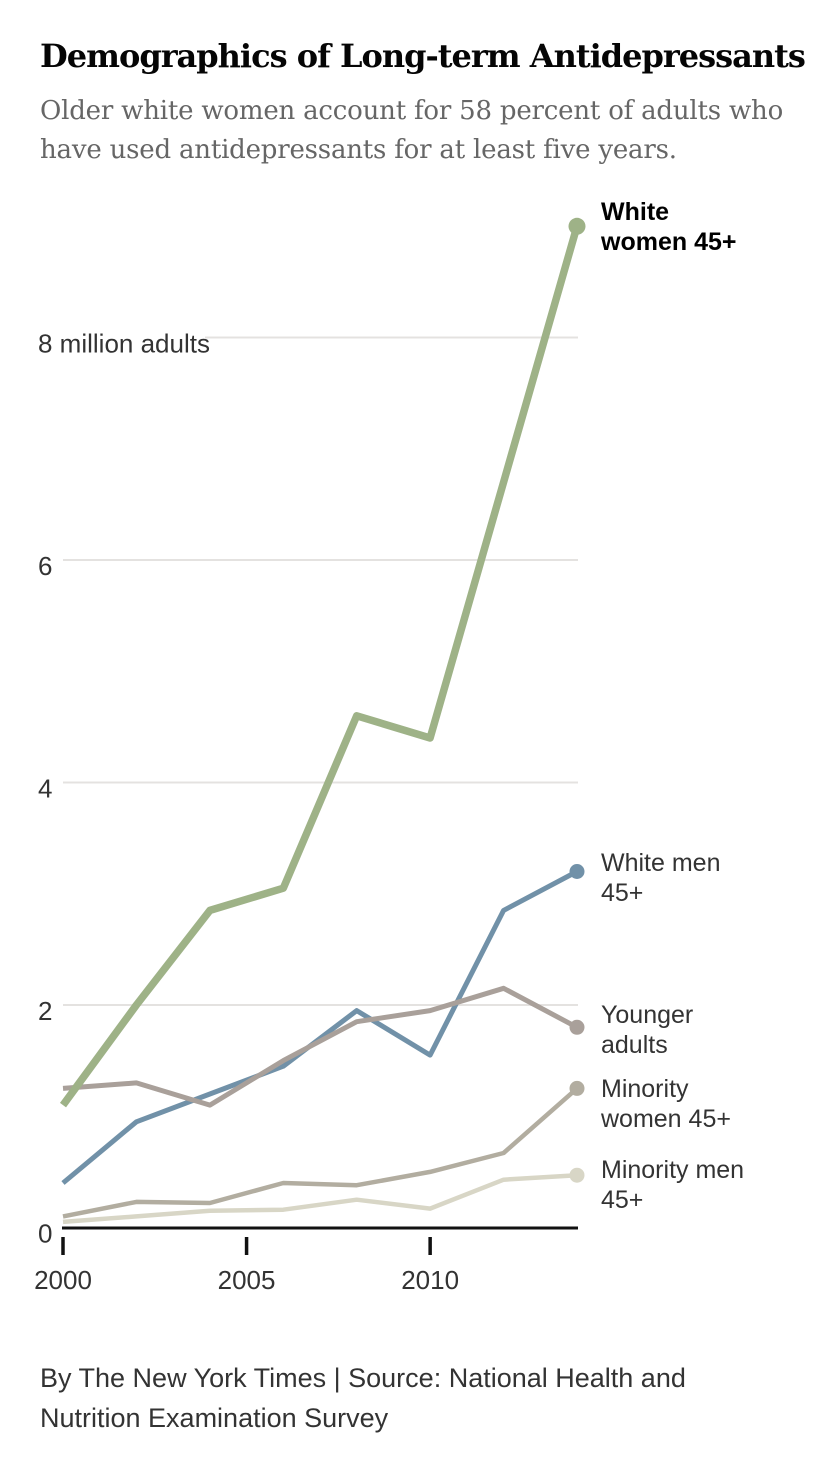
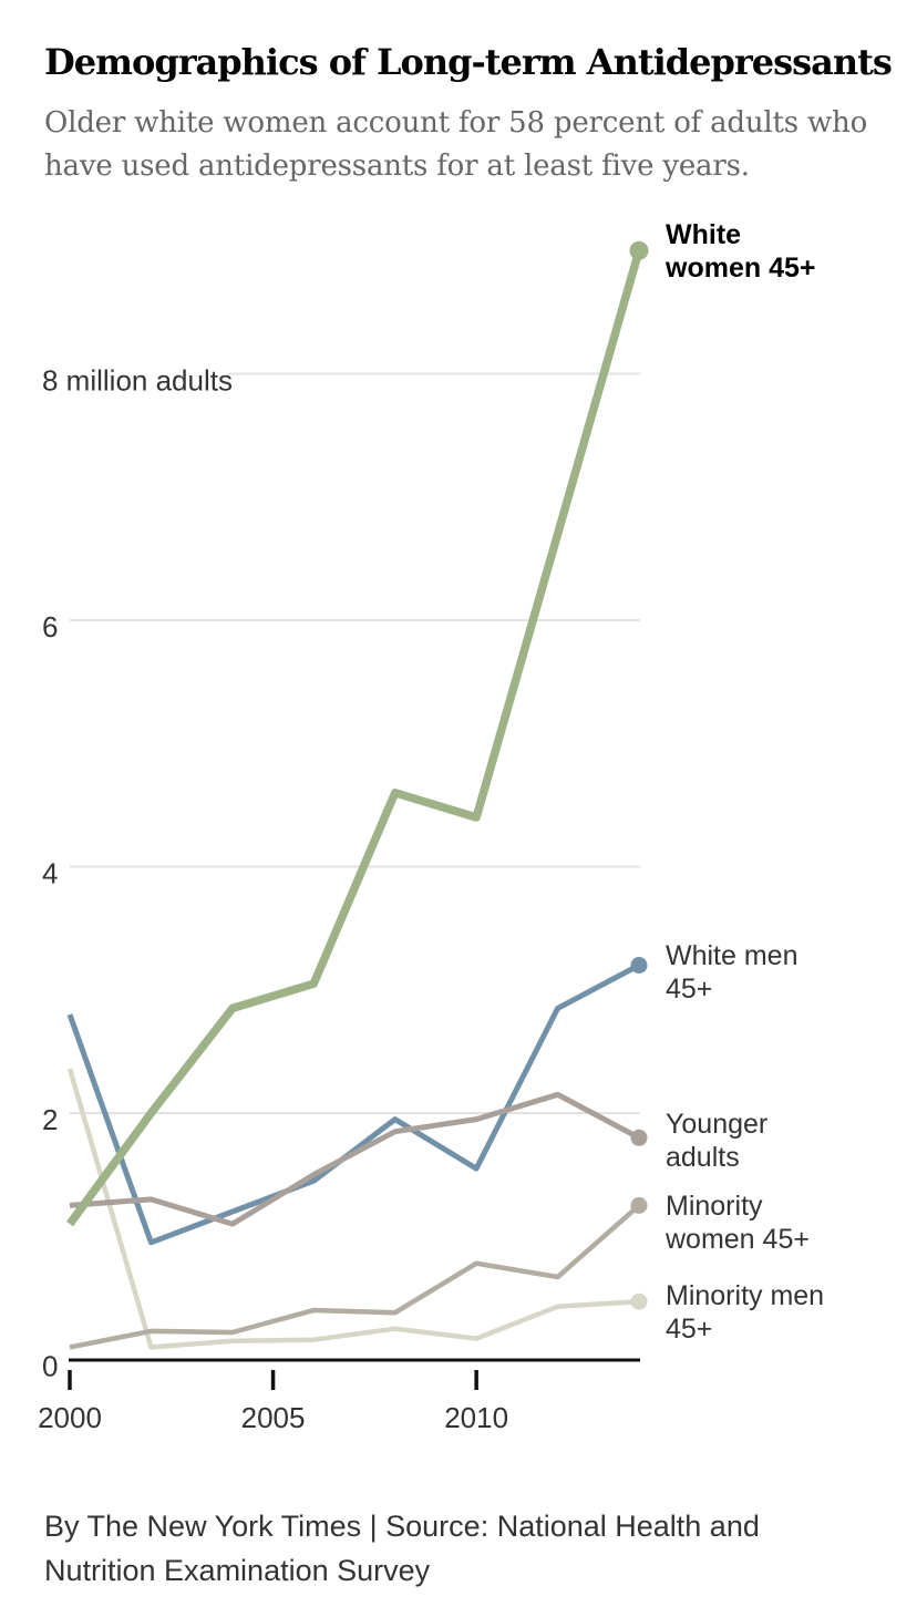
White men 45+/2000: 0.40 -> 2.80
Minority men 45+/2000: 0.05 -> 2.36
Minority women 45+/2010: 0.50 -> 0.78
